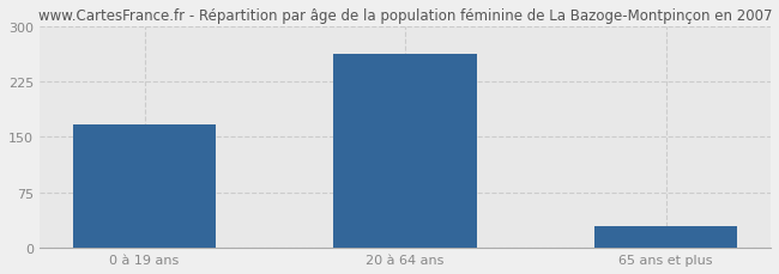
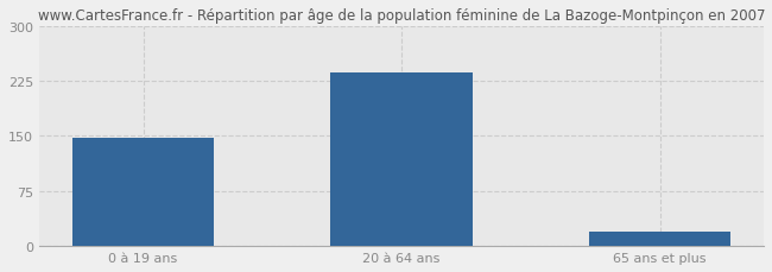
0 à 19 ans: 166 -> 148
20 à 64 ans: 262 -> 236
65 ans et plus: 30 -> 20
